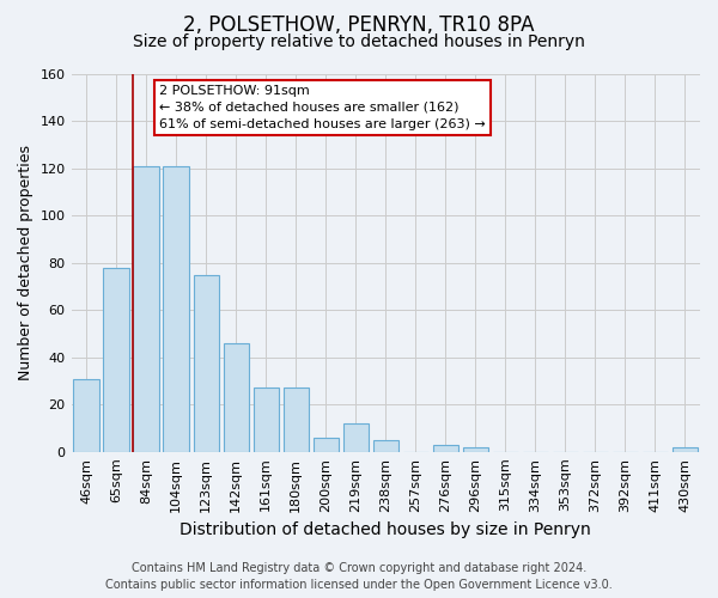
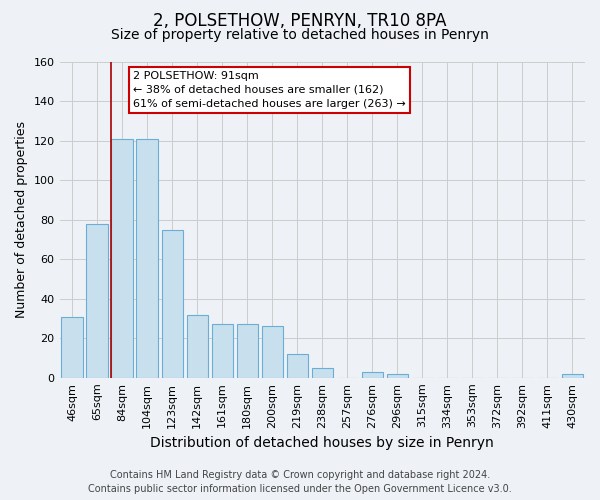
142sqm: 46 -> 32
200sqm: 6 -> 26
